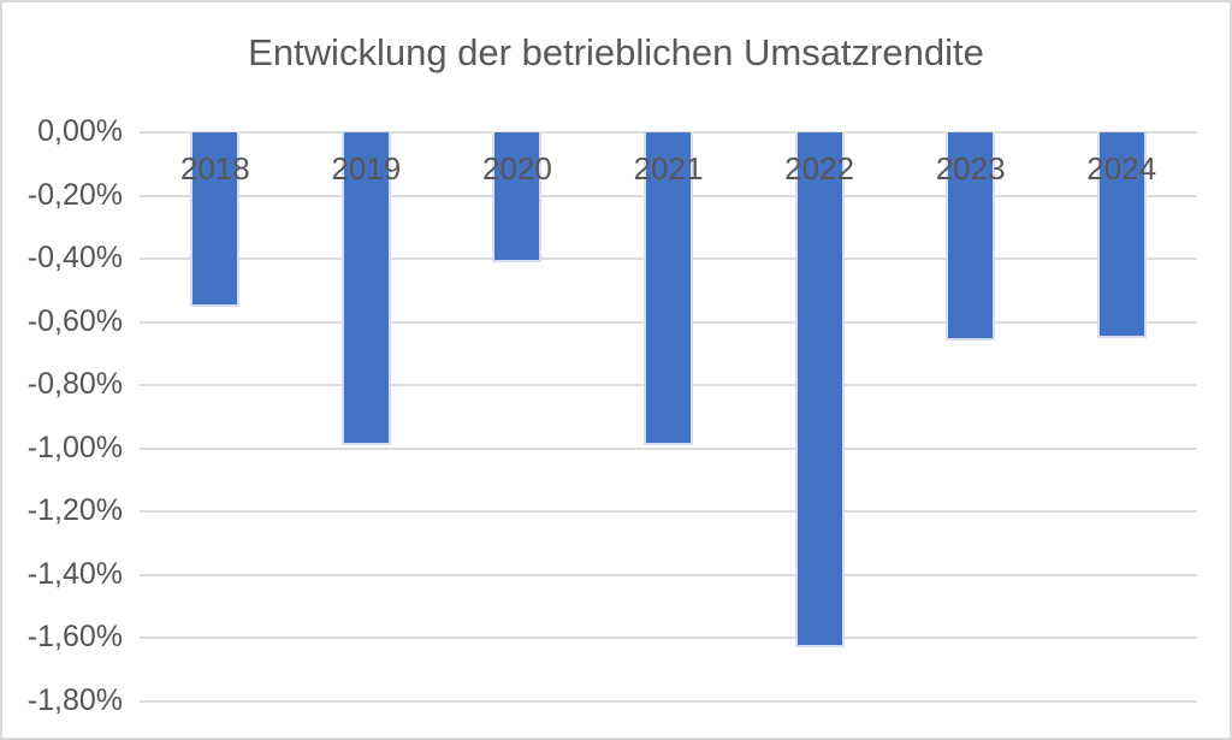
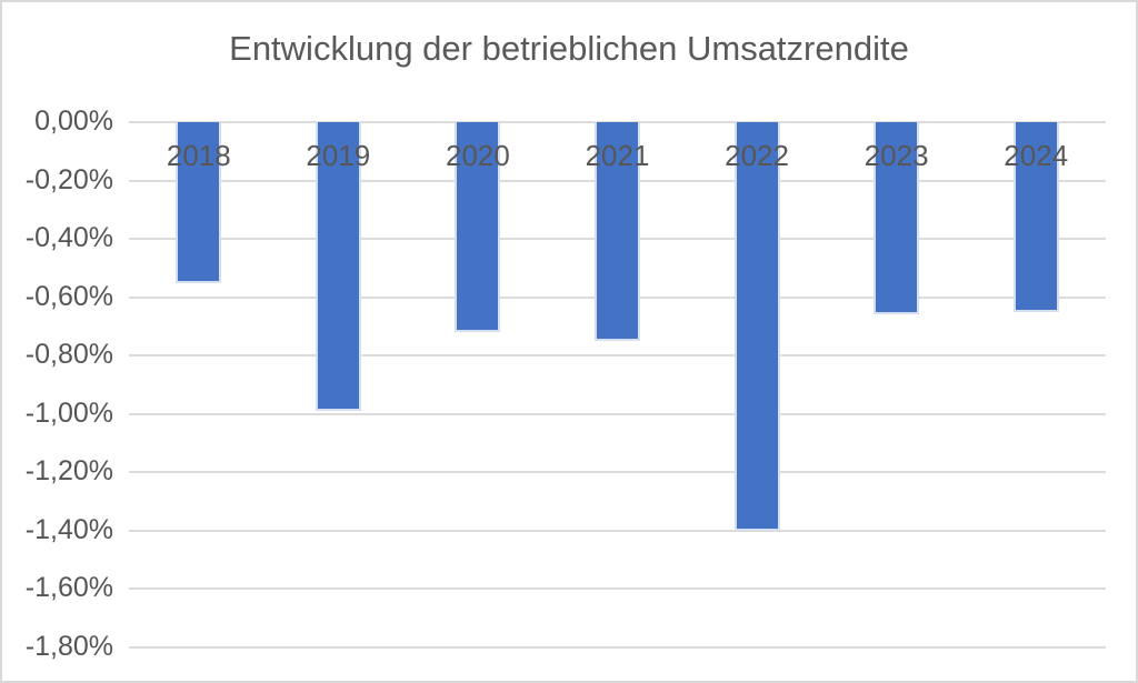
2020: -0,41% -> -0,72%
2021: -0,99% -> -0,75%
2022: -1,63% -> -1,40%
